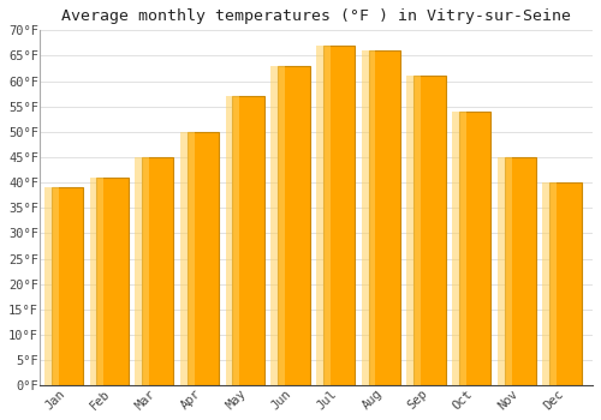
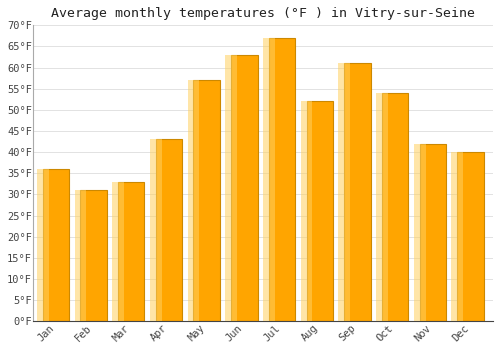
Jan: 39°F -> 36°F
Feb: 41°F -> 31°F
Mar: 45°F -> 33°F
Apr: 50°F -> 43°F
Aug: 66°F -> 52°F
Nov: 45°F -> 42°F
